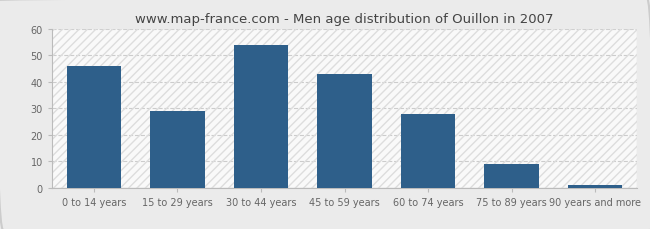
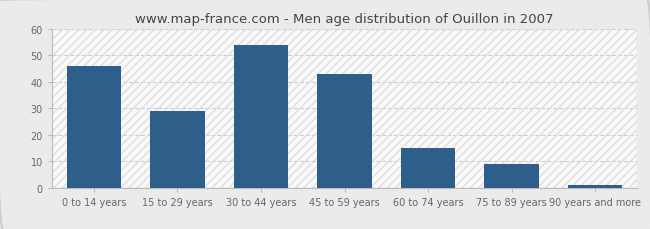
60 to 74 years: 28 -> 15
